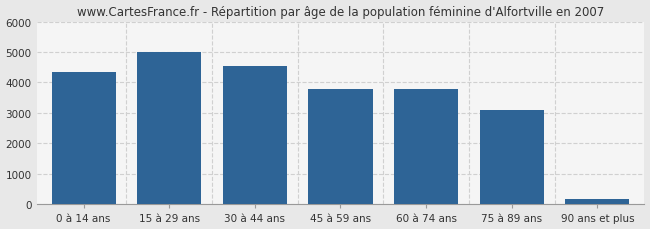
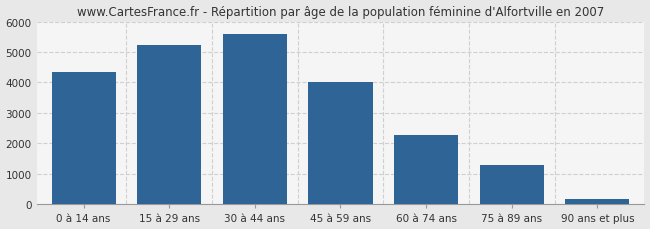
15 à 29 ans: 5000 -> 5230
30 à 44 ans: 4550 -> 5600
45 à 59 ans: 3800 -> 4020
60 à 74 ans: 3800 -> 2290
75 à 89 ans: 3100 -> 1290
